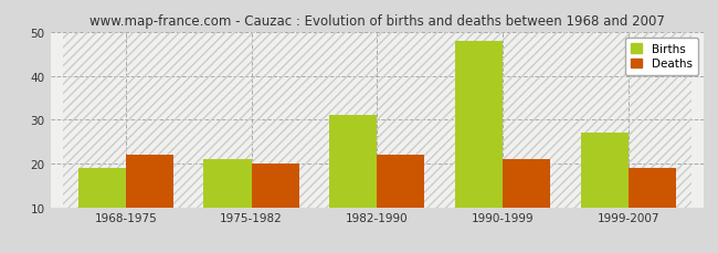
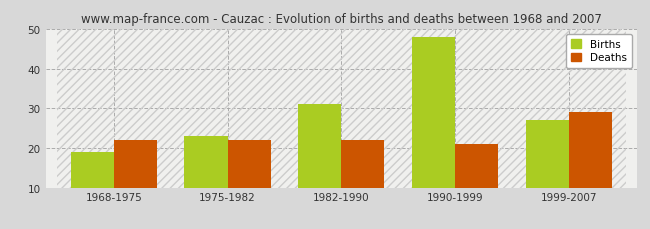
Births/1975-1982: 21 -> 23
Deaths/1975-1982: 20 -> 22
Deaths/1999-2007: 19 -> 29
